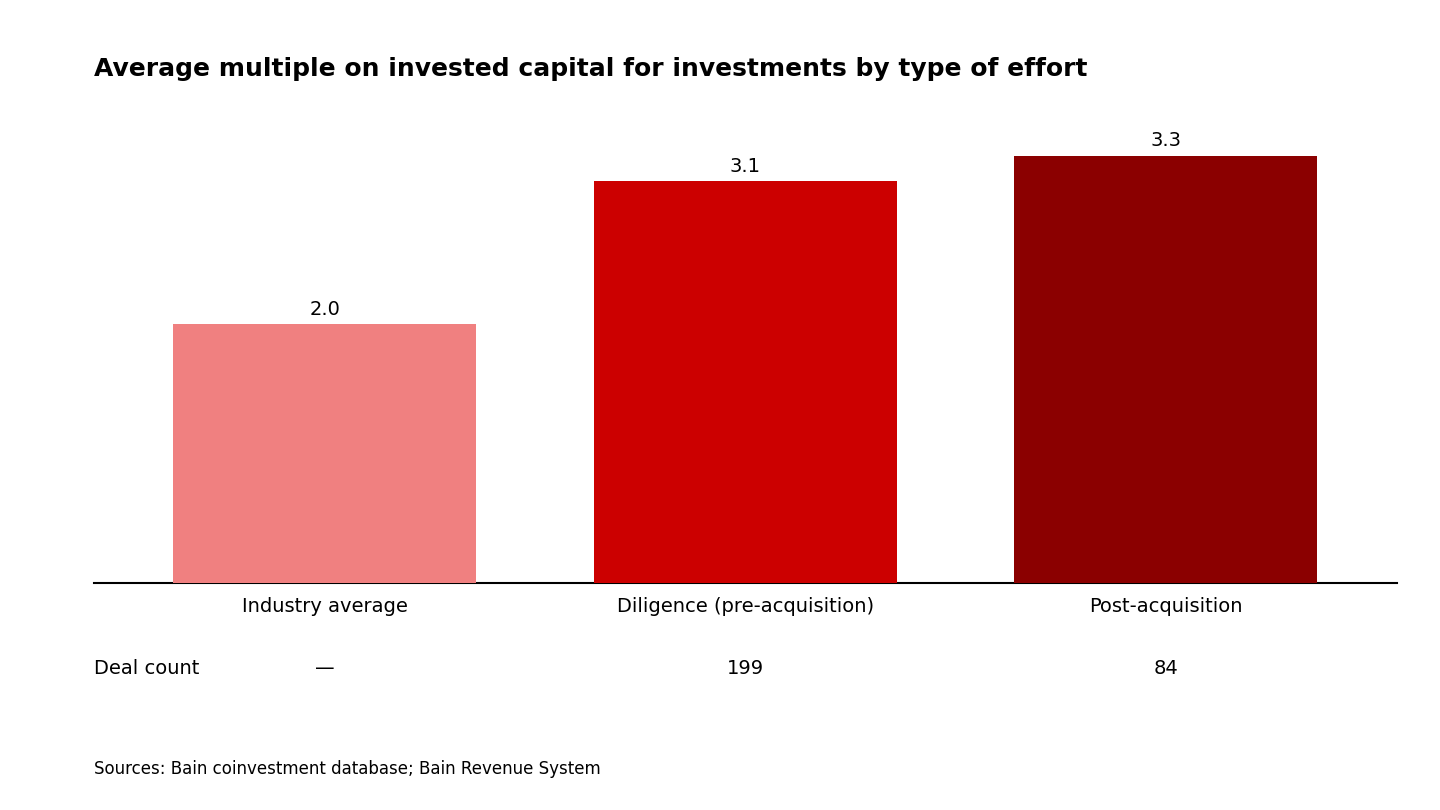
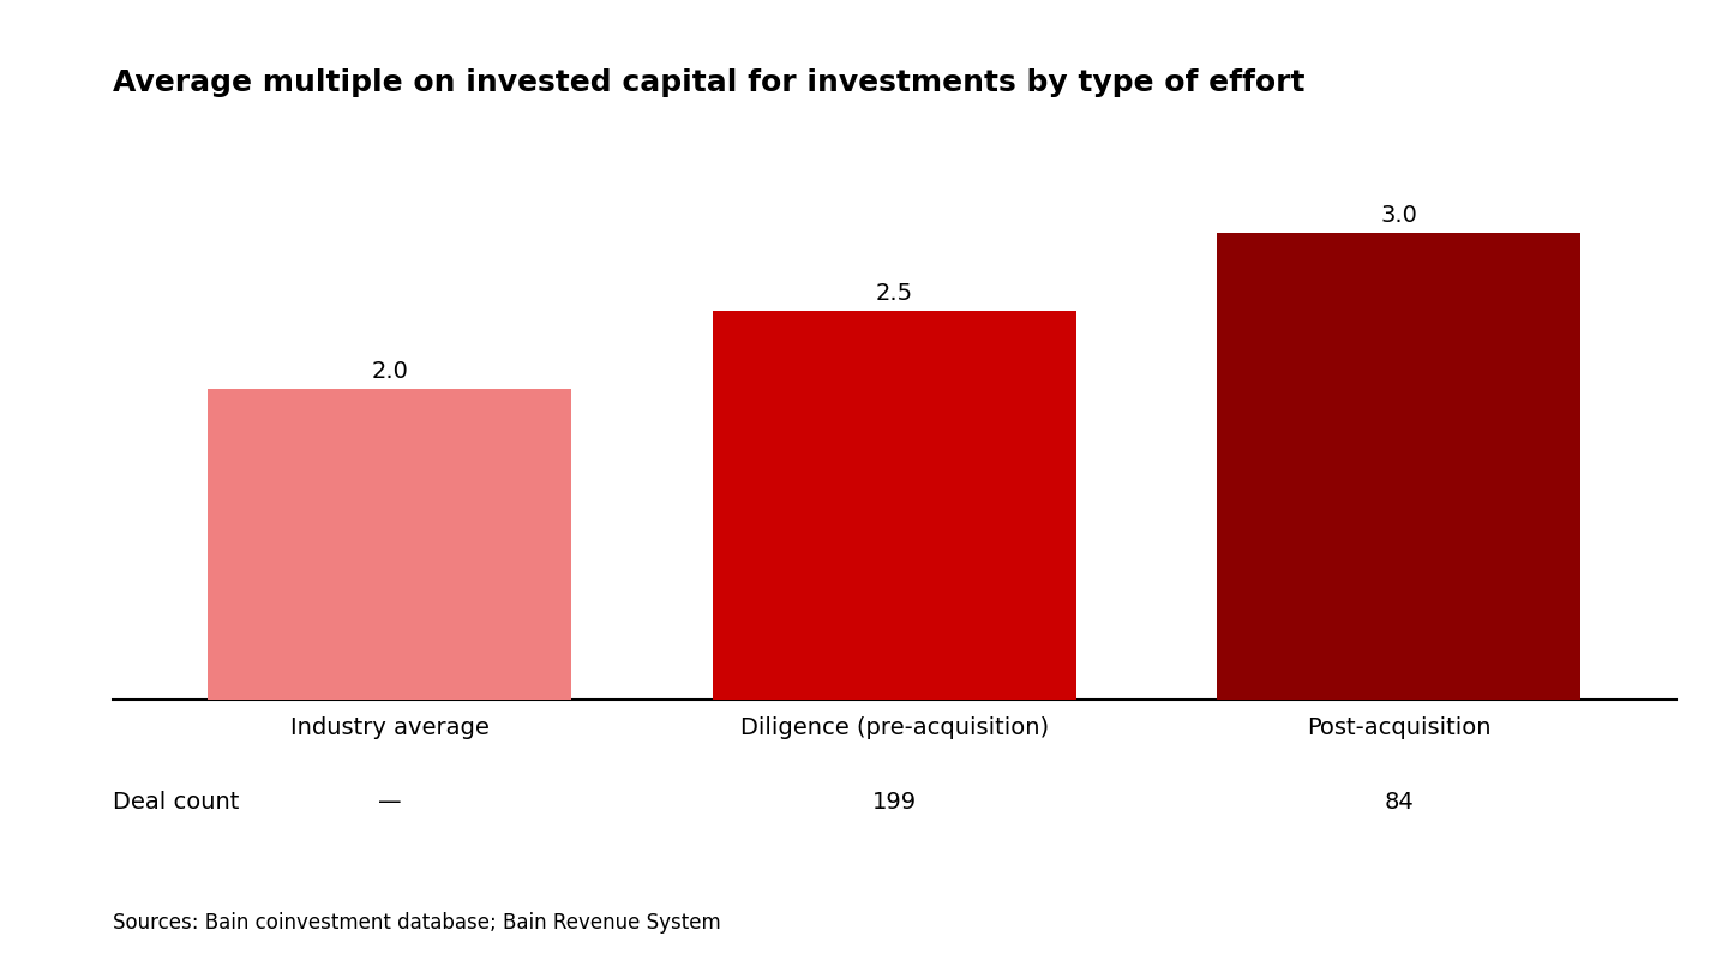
Diligence (pre-acquisition): 3.1 -> 2.5
Post-acquisition: 3.3 -> 3.0
